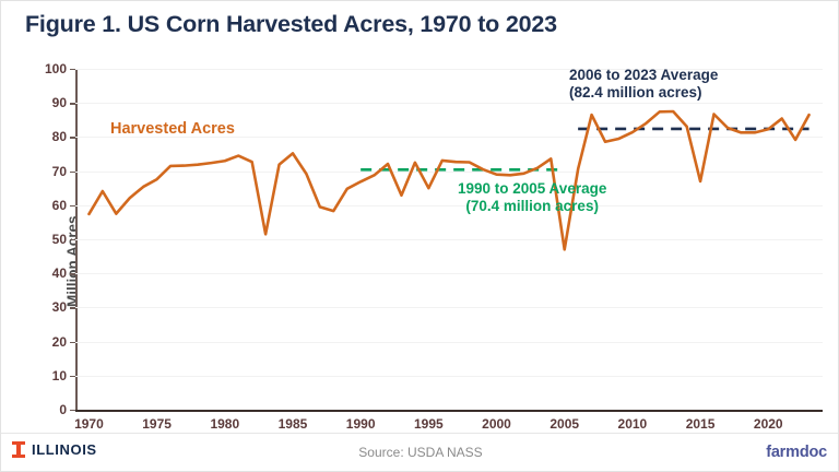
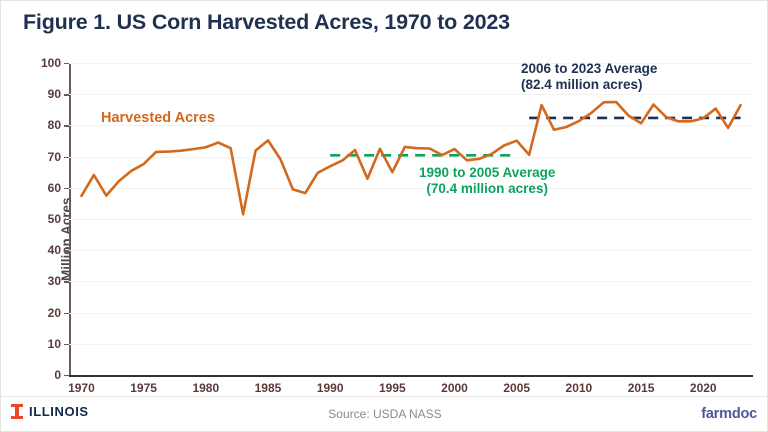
2000: 69 -> 72
2005: 47 -> 75
2015: 67 -> 81
